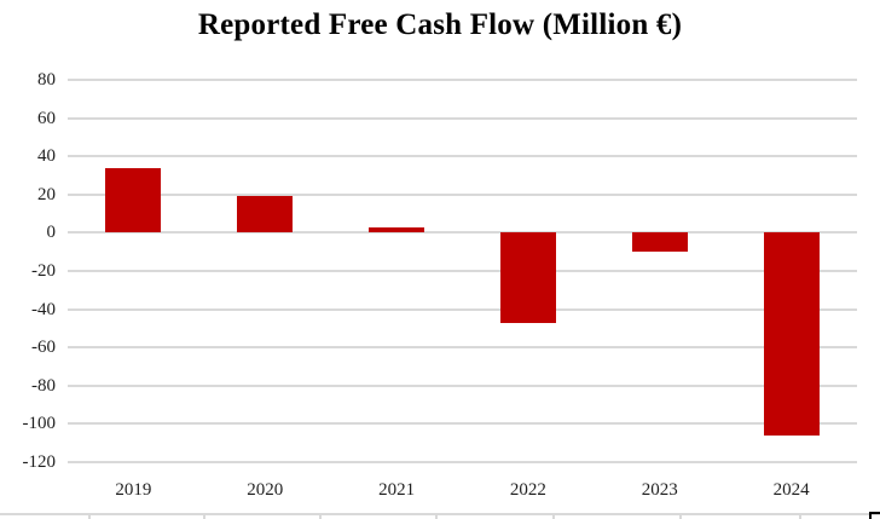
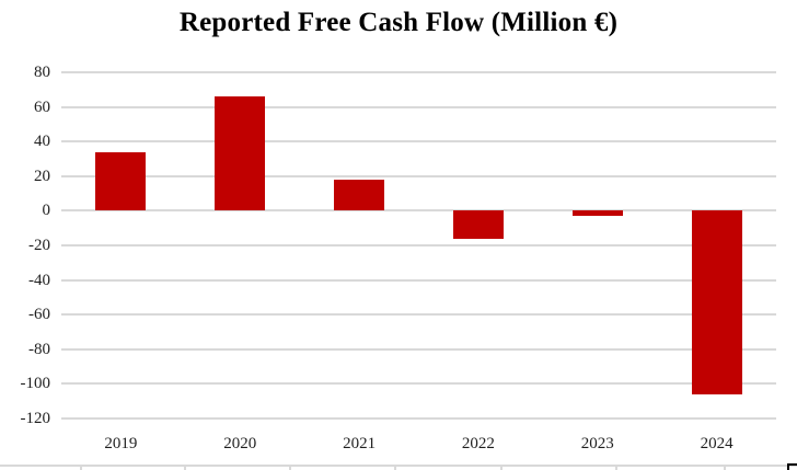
2020: 19 -> 66
2021: 3 -> 18
2022: -47 -> -16
2023: -10 -> -3
